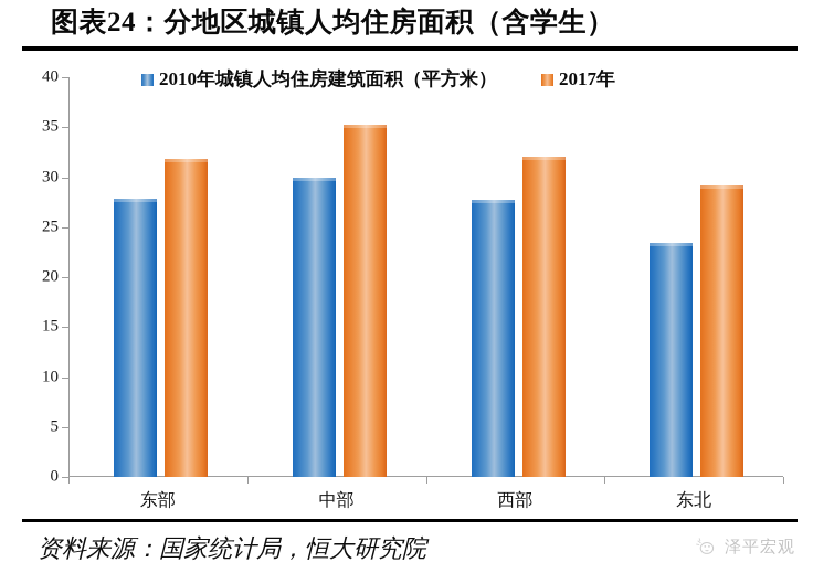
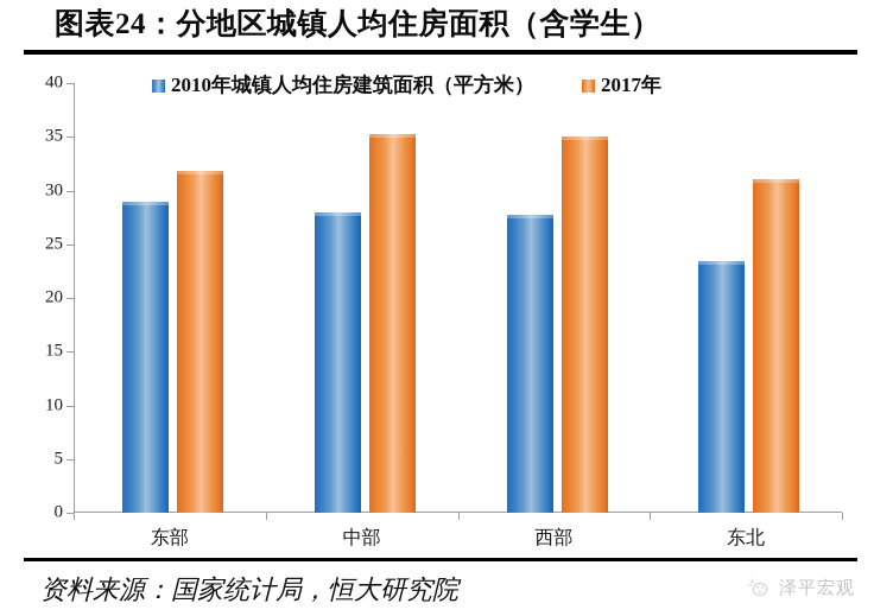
2010年城镇人均住房建筑面积（平方米）/东部: 28 -> 29
2010年城镇人均住房建筑面积（平方米）/中部: 30 -> 28
2017年/西部: 32 -> 35
2017年/东北: 29 -> 31
